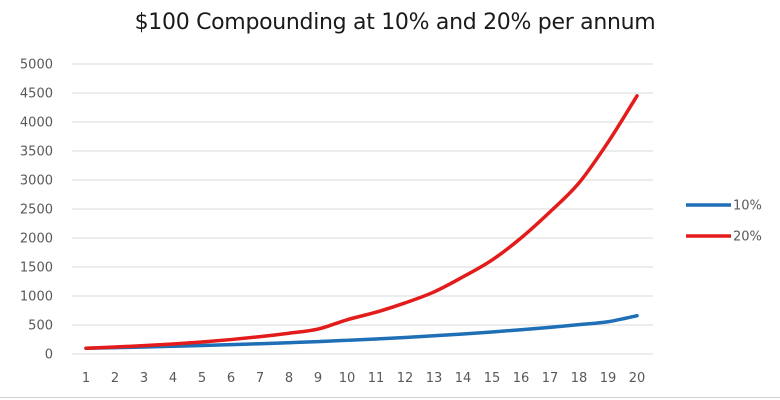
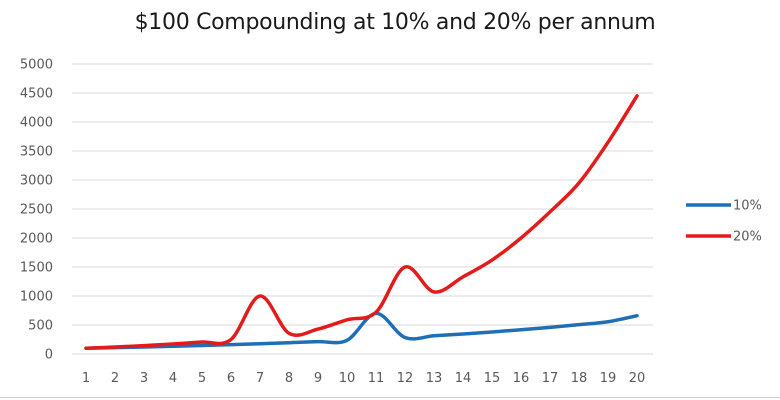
20%/7: 300 -> 1000
10%/11: 300 -> 700
20%/12: 900 -> 1500
